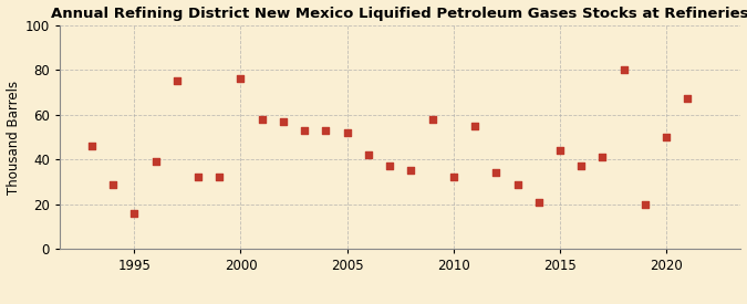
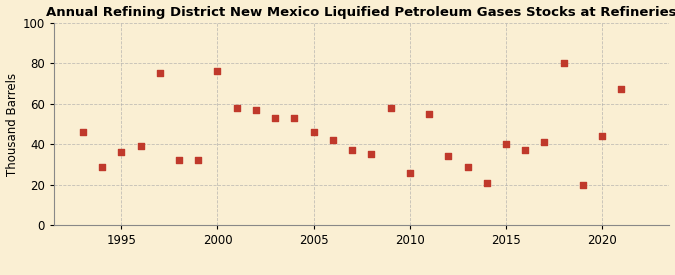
1995: 16 -> 36
2005: 52 -> 46
2010: 32 -> 26
2015: 44 -> 40
2020: 50 -> 44
